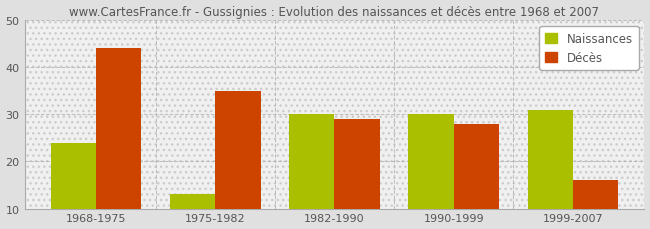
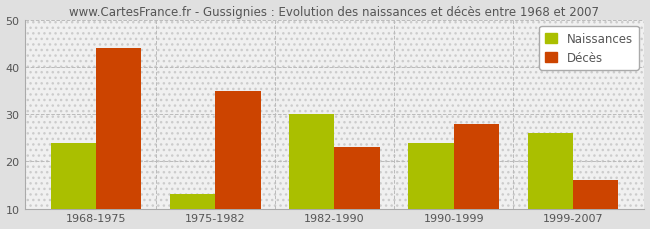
Décès/1982-1990: 29 -> 23
Naissances/1990-1999: 30 -> 24
Naissances/1999-2007: 31 -> 26
